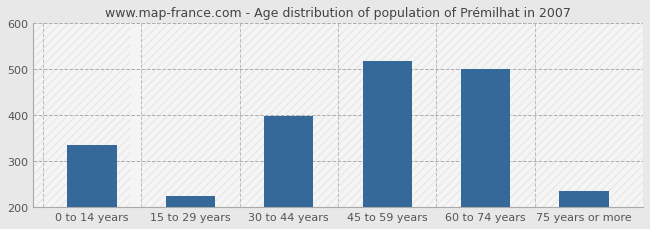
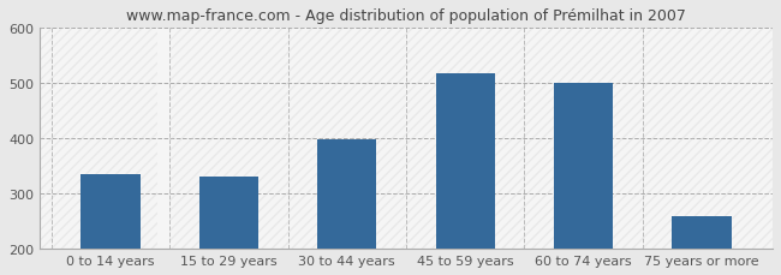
15 to 29 years: 224 -> 330
75 years or more: 236 -> 260
